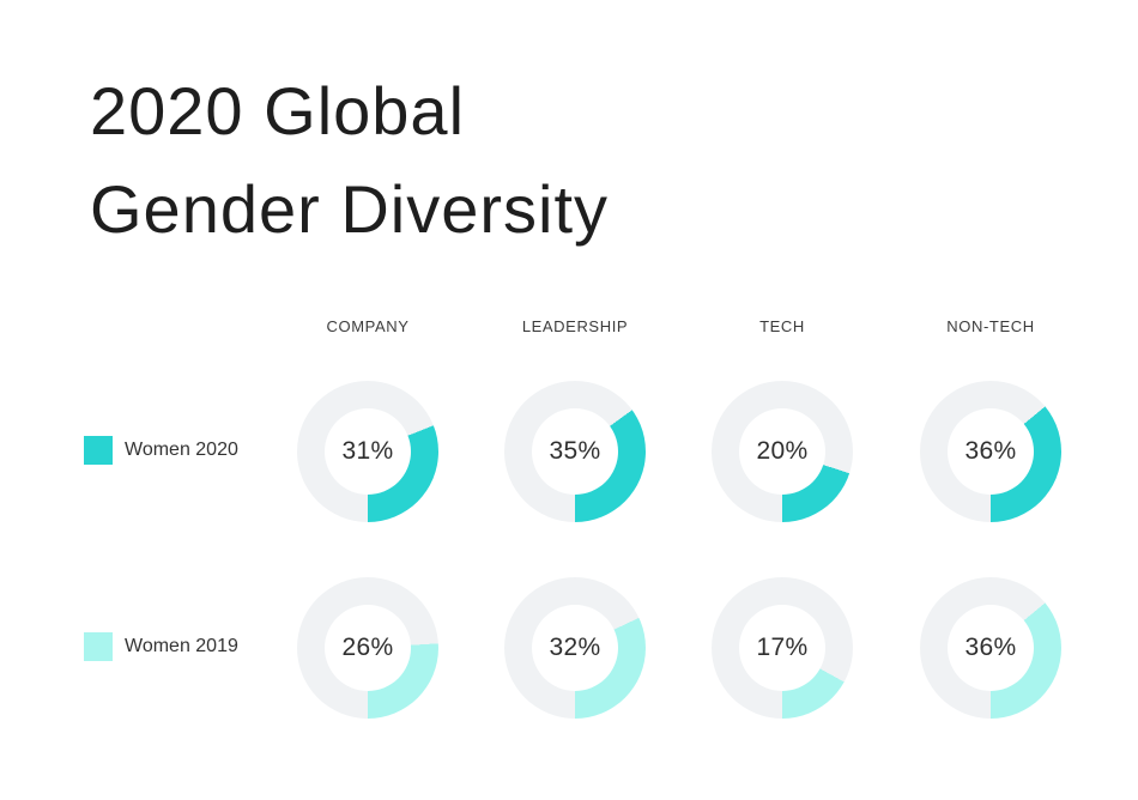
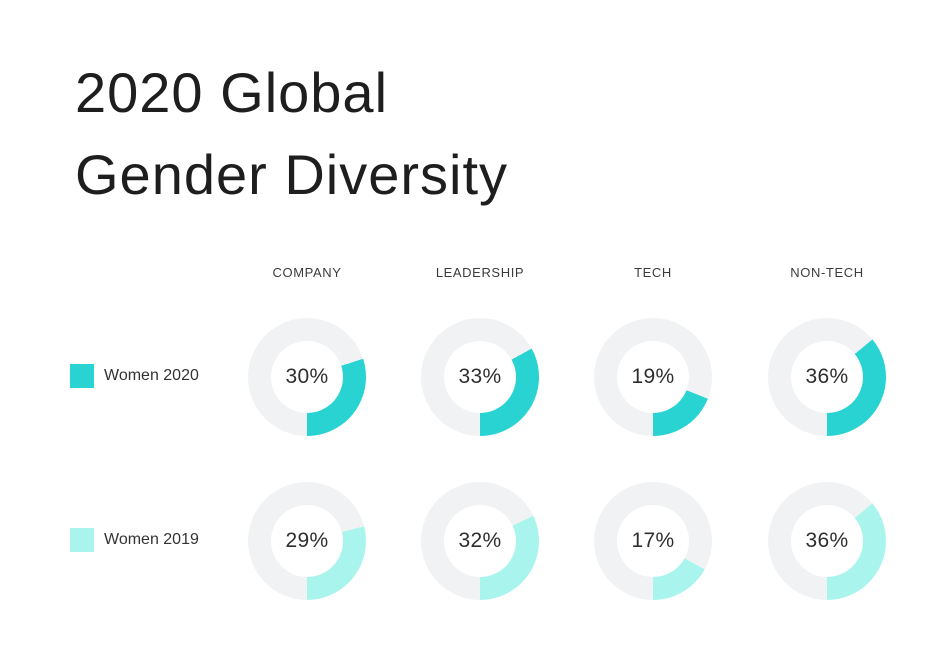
Women 2020/COMPANY: 31% -> 30%
Women 2019/COMPANY: 26% -> 29%
Women 2020/LEADERSHIP: 35% -> 33%
Women 2020/TECH: 20% -> 19%
